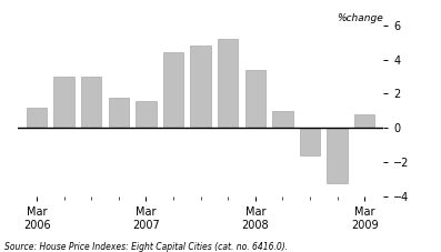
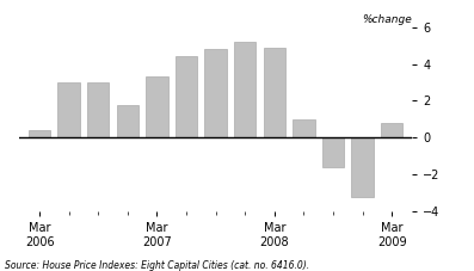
Mar 2006: 1.2 -> 0.4
Mar 2007: 1.6 -> 3.3
Mar 2008: 3.4 -> 4.9
